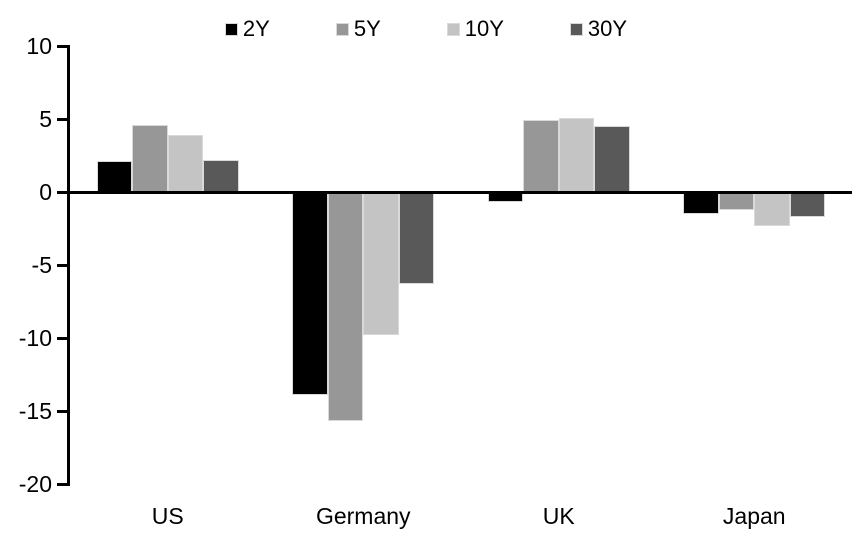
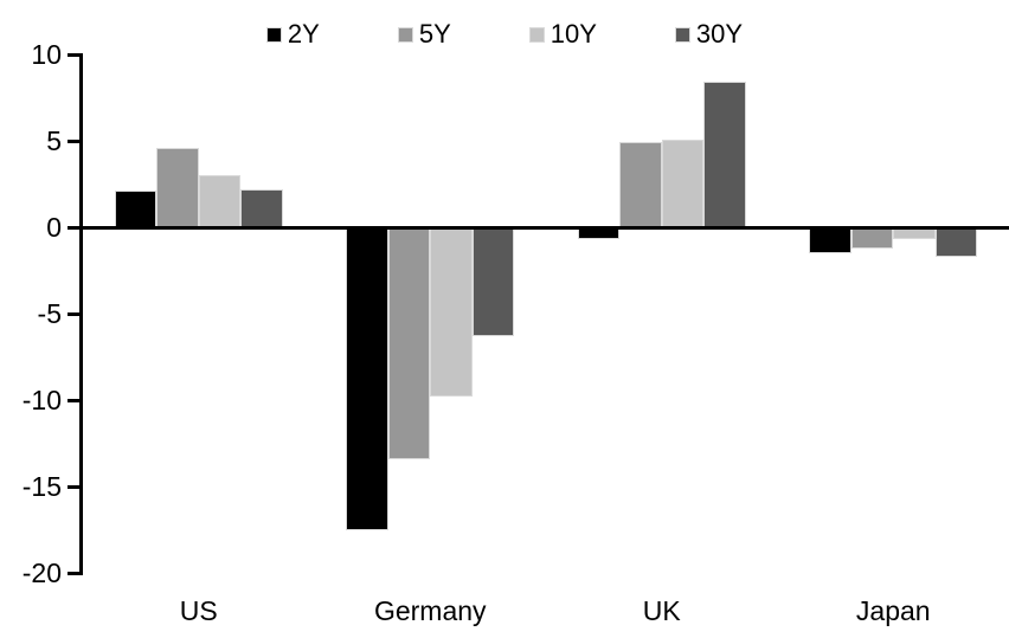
10Y/US: 3.9 -> 3.0
2Y/Germany: -13.9 -> -17.5
5Y/Germany: -15.7 -> -13.4
30Y/UK: 4.5 -> 8.4
10Y/Japan: -2.3 -> -0.7
